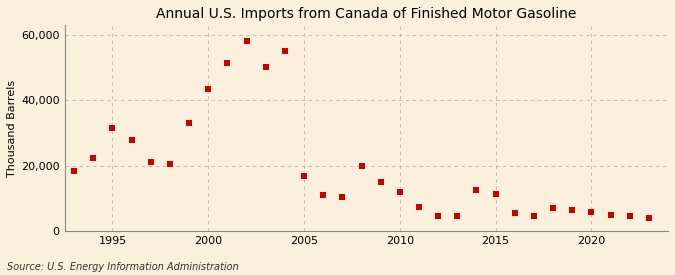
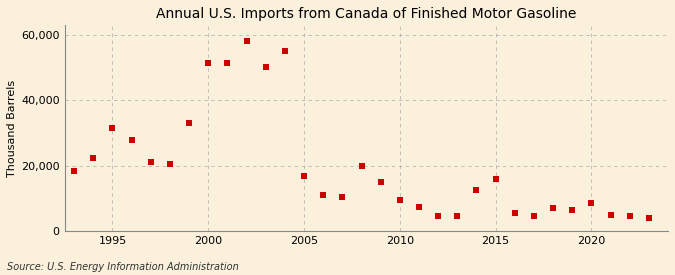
2000: 43,500 -> 51,500
2010: 12,000 -> 9,500
2015: 11,500 -> 16,000
2020: 6,000 -> 8,500
